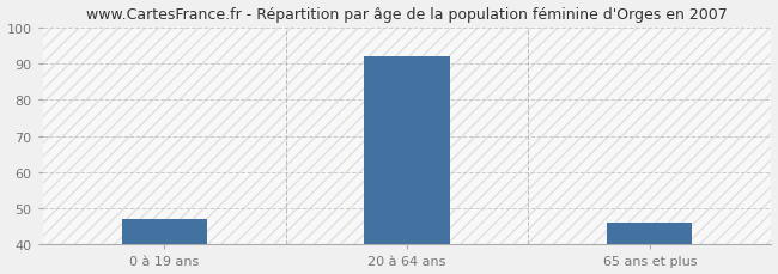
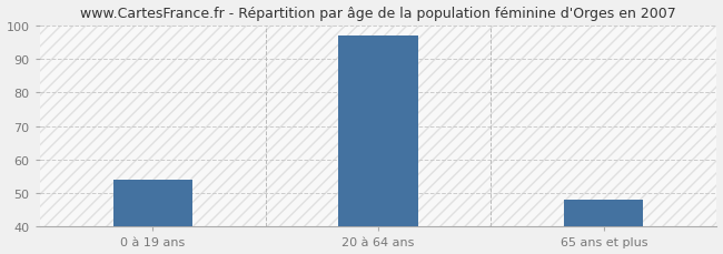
0 à 19 ans: 47 -> 54
20 à 64 ans: 92 -> 97
65 ans et plus: 46 -> 48
